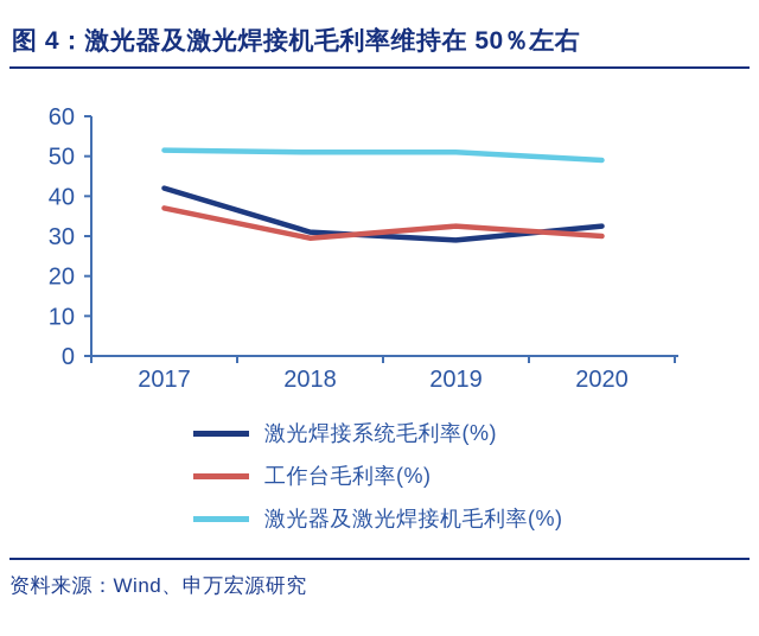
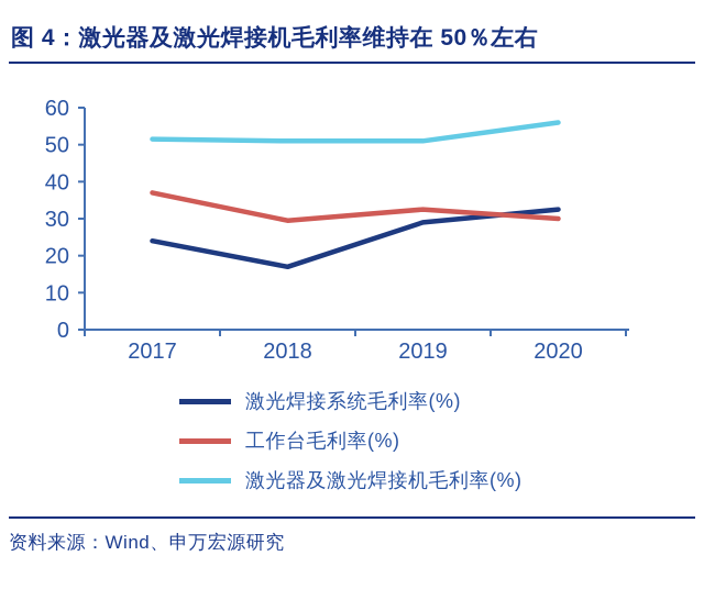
激光焊接系统毛利率(%)/2017: 42 -> 24
激光焊接系统毛利率(%)/2018: 31 -> 17
激光器及激光焊接机毛利率(%)/2020: 49 -> 56
